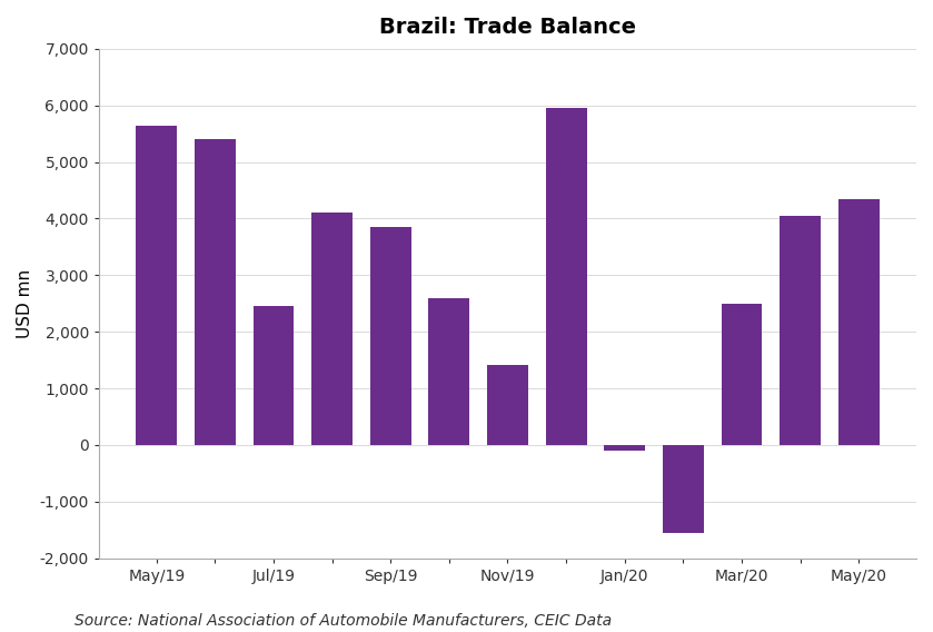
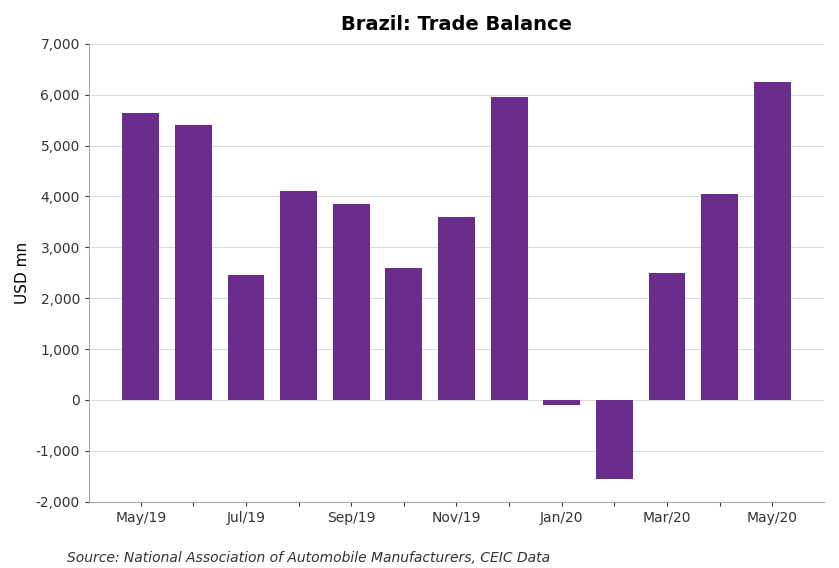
Nov/19: 1,420 -> 3,600
May/20: 4,340 -> 6,250
